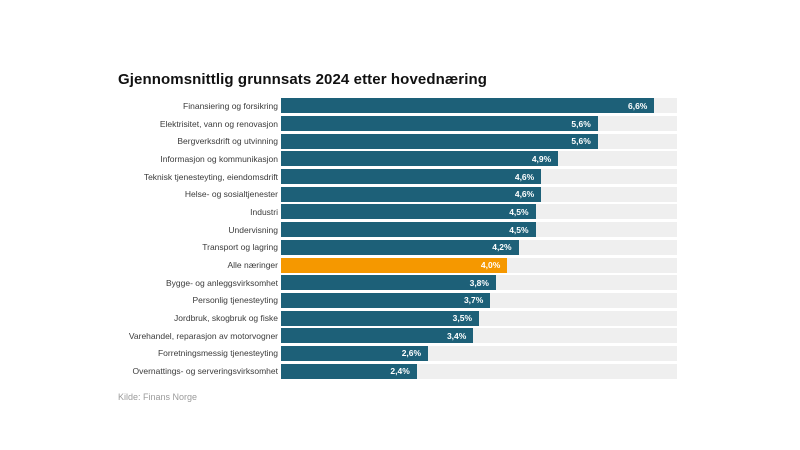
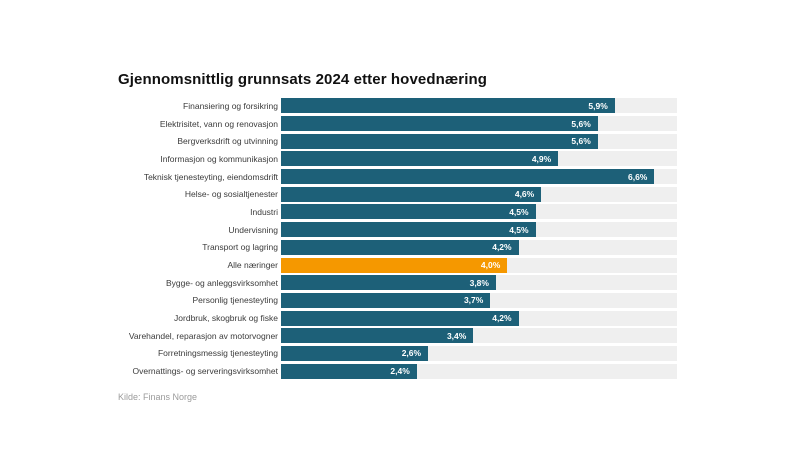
Finansiering og forsikring: 6,6% -> 5,9%
Teknisk tjenesteyting, eiendomsdrift: 4,6% -> 6,6%
Jordbruk, skogbruk og fiske: 3,5% -> 4,2%
